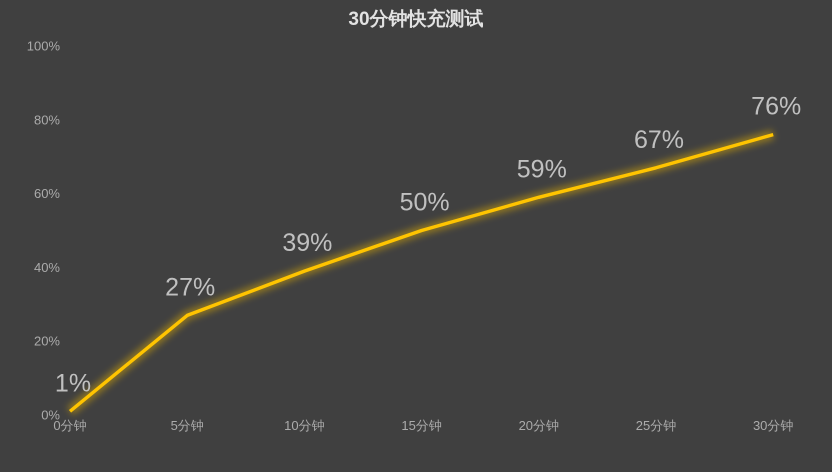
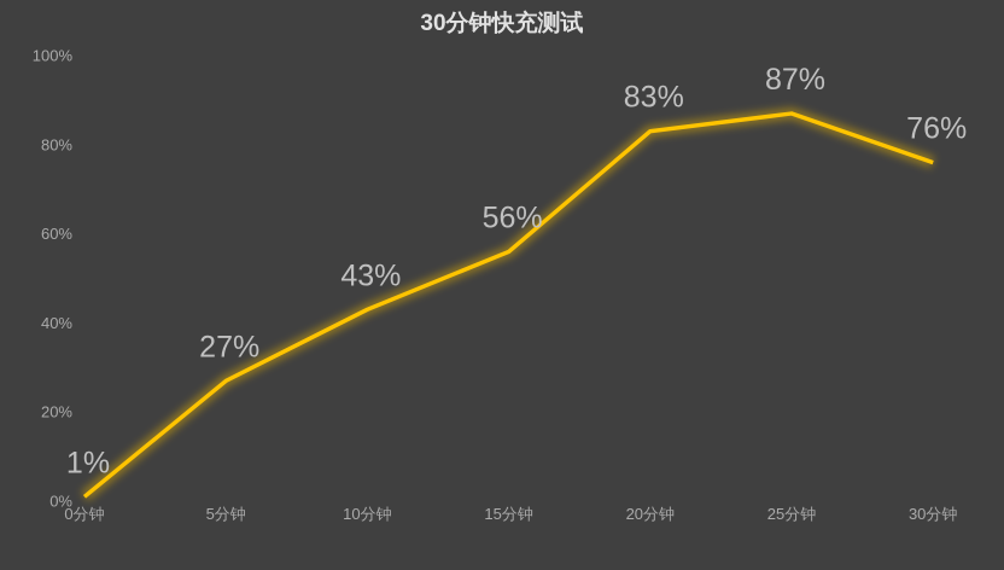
10分钟: 39% -> 43%
15分钟: 50% -> 56%
20分钟: 59% -> 83%
25分钟: 67% -> 87%
